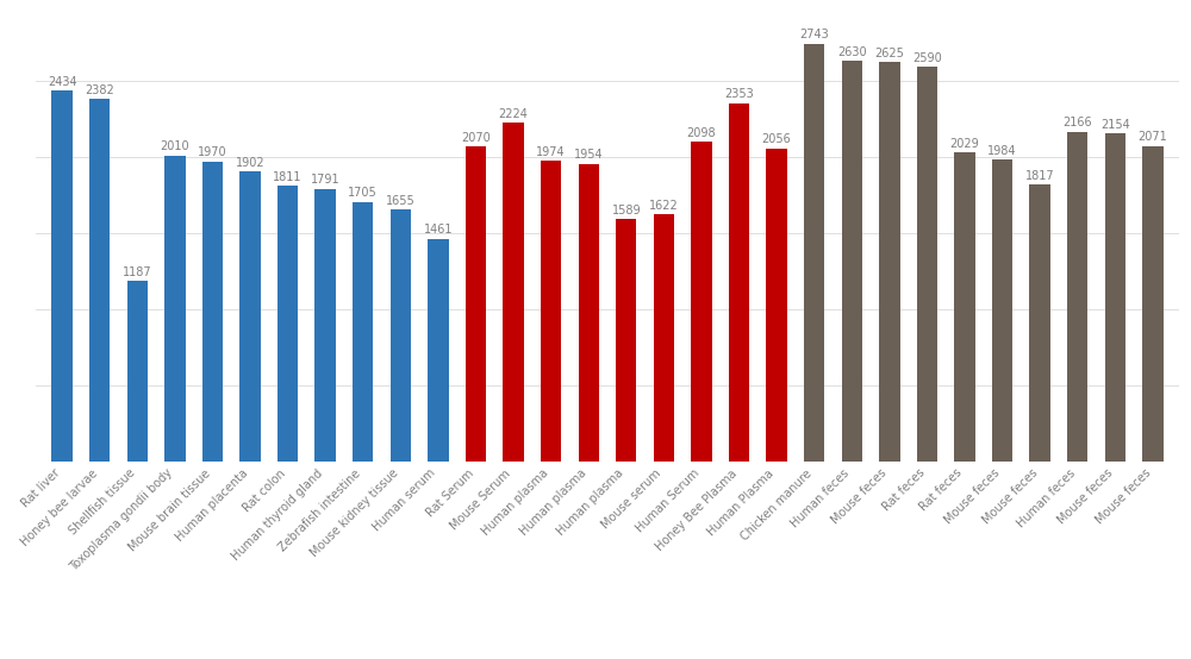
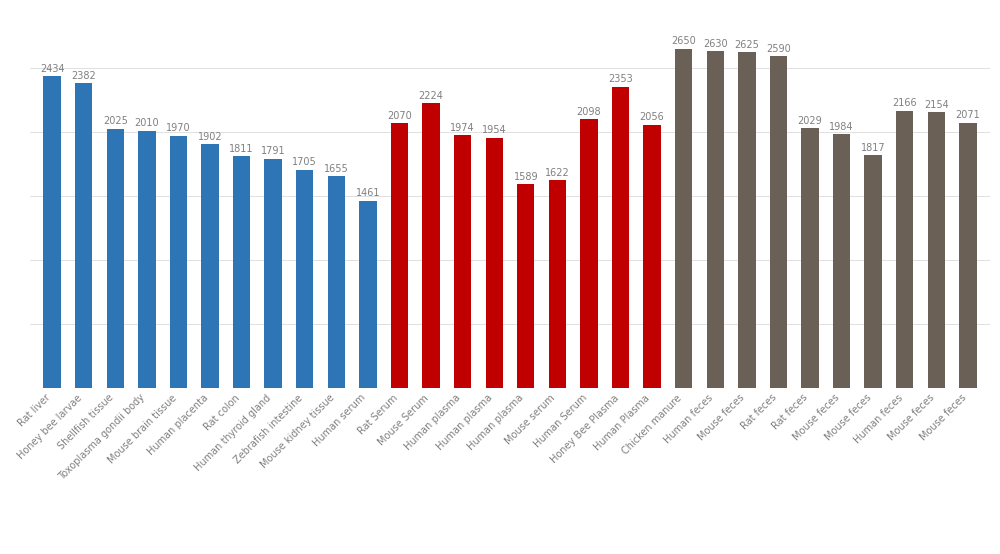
Shellfish tissue: 1187 -> 2025
Chicken manure: 2743 -> 2650
